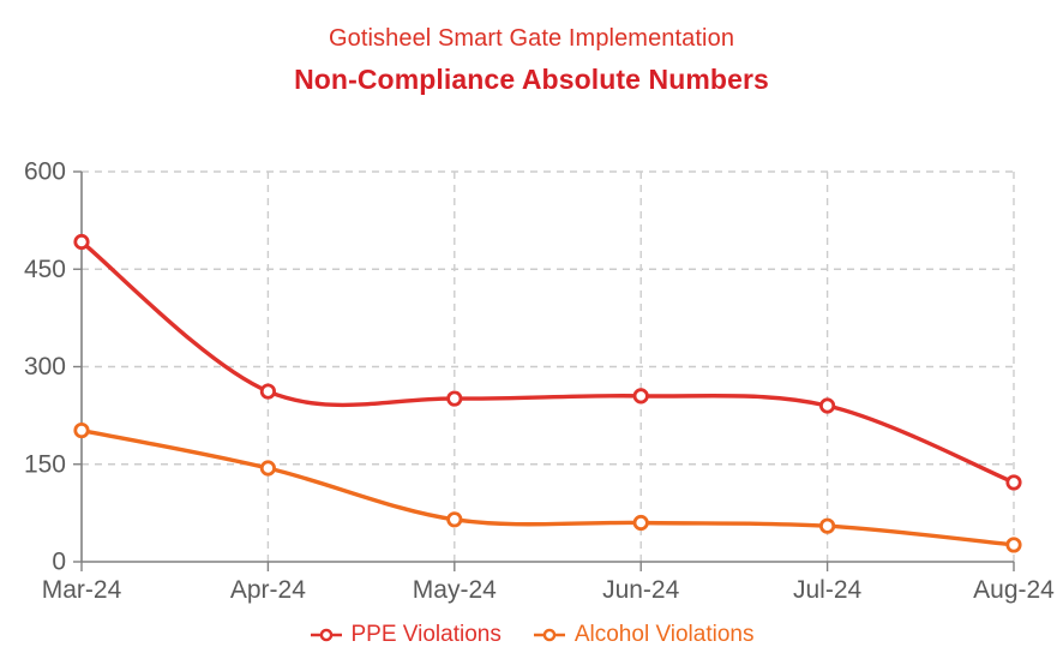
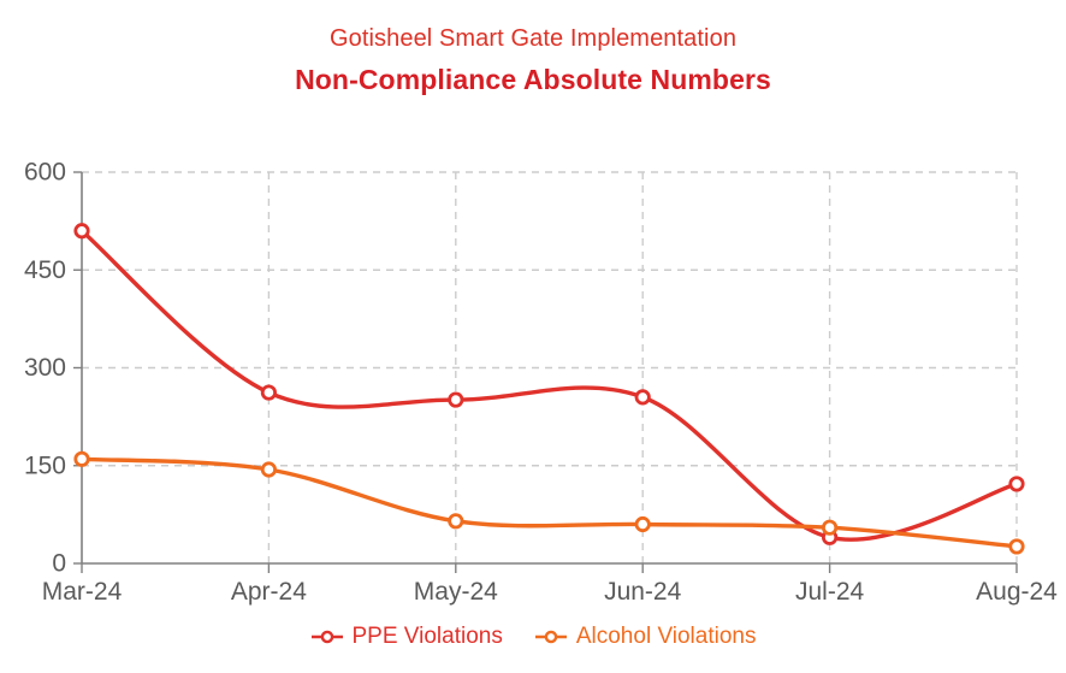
PPE Violations/Mar-24: 490 -> 510
Alcohol Violations/Mar-24: 200 -> 160
PPE Violations/Jul-24: 240 -> 40
